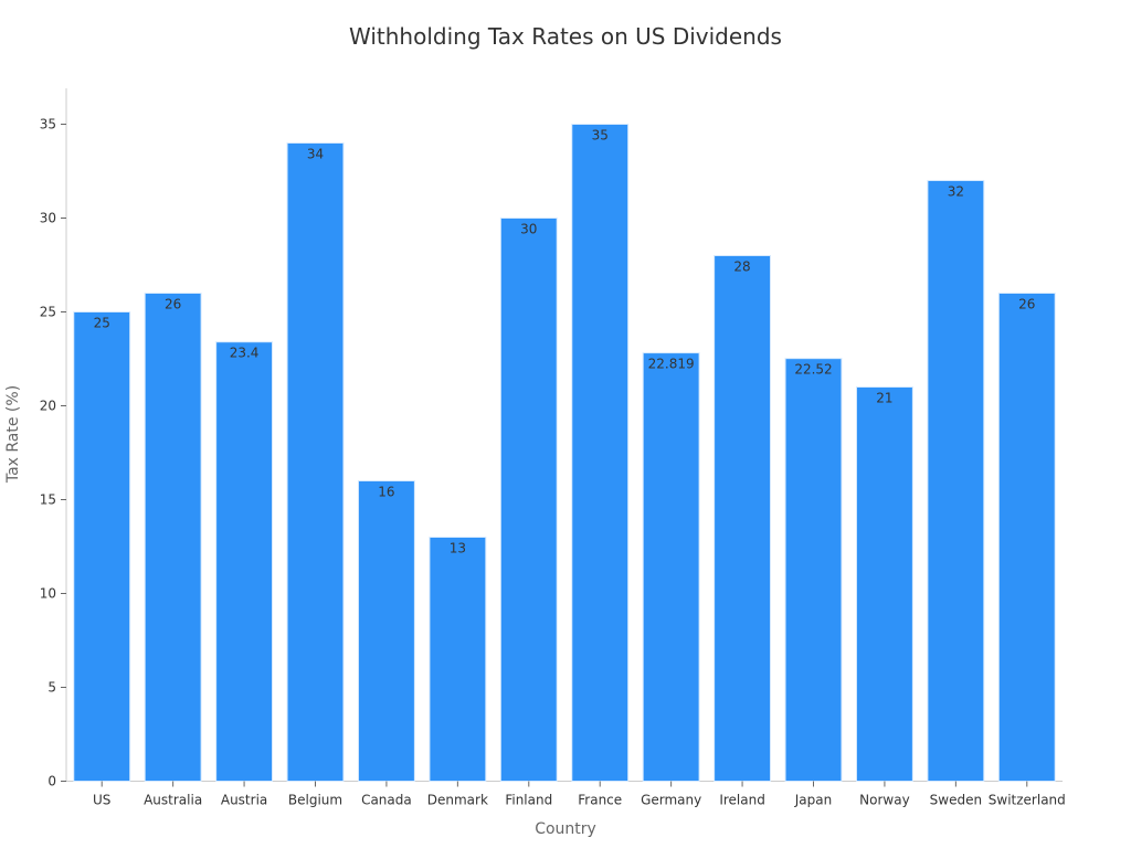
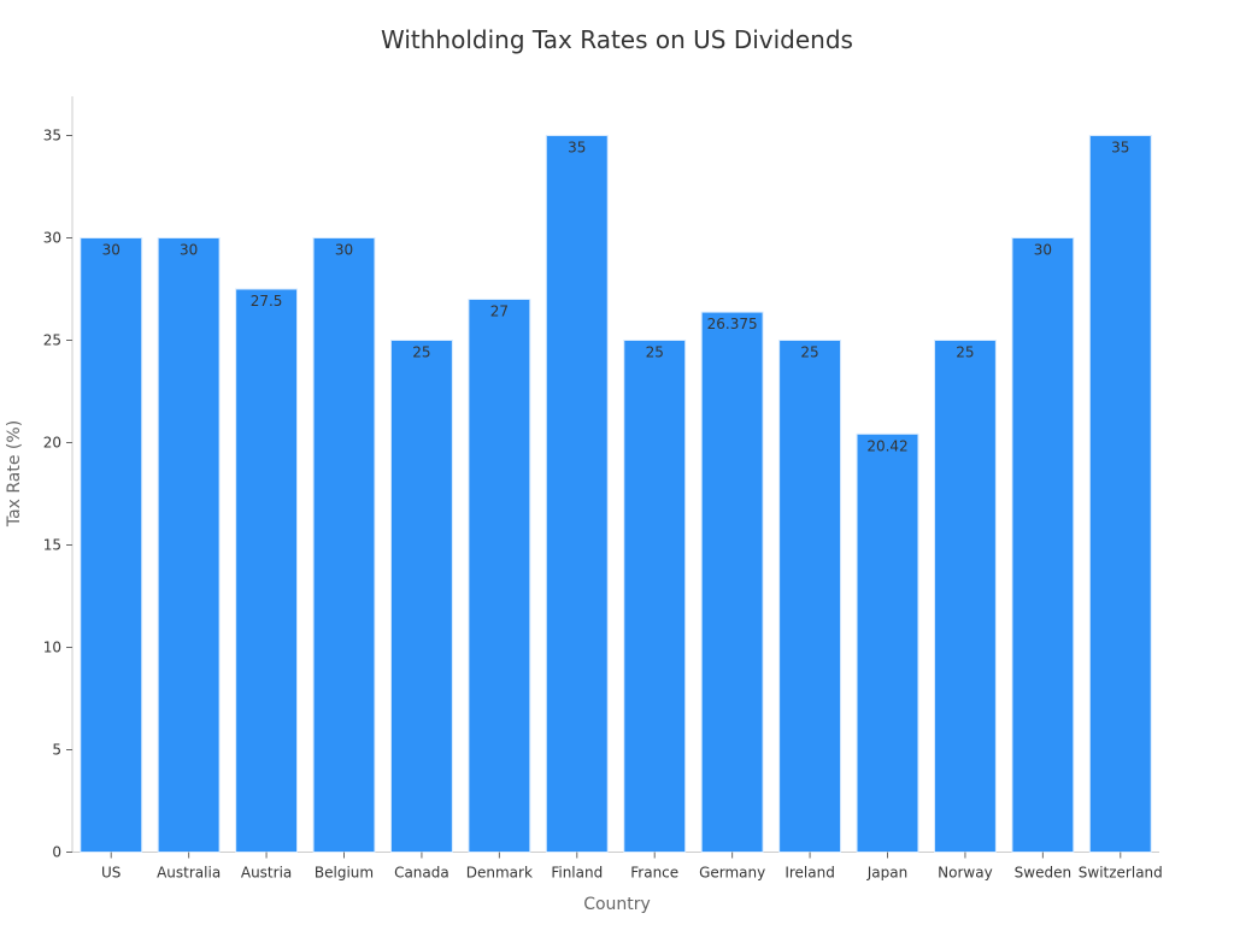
US: 25 -> 30
Australia: 26 -> 30
Austria: 23.4 -> 27.5
Belgium: 34 -> 30
Canada: 16 -> 25
Denmark: 13 -> 27
Finland: 30 -> 35
France: 35 -> 25
Germany: 22.819 -> 26.375
Ireland: 28 -> 25
Japan: 22.52 -> 20.42
Norway: 21 -> 25
Sweden: 32 -> 30
Switzerland: 26 -> 35
